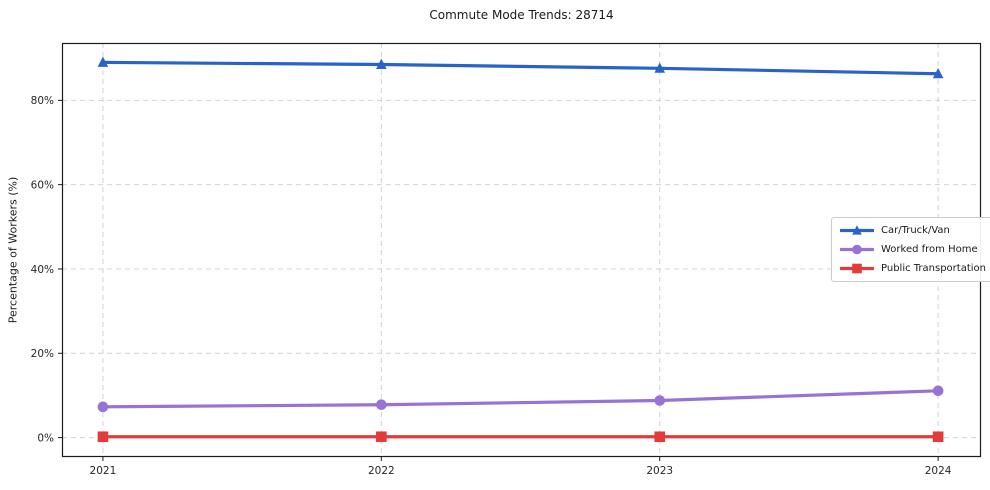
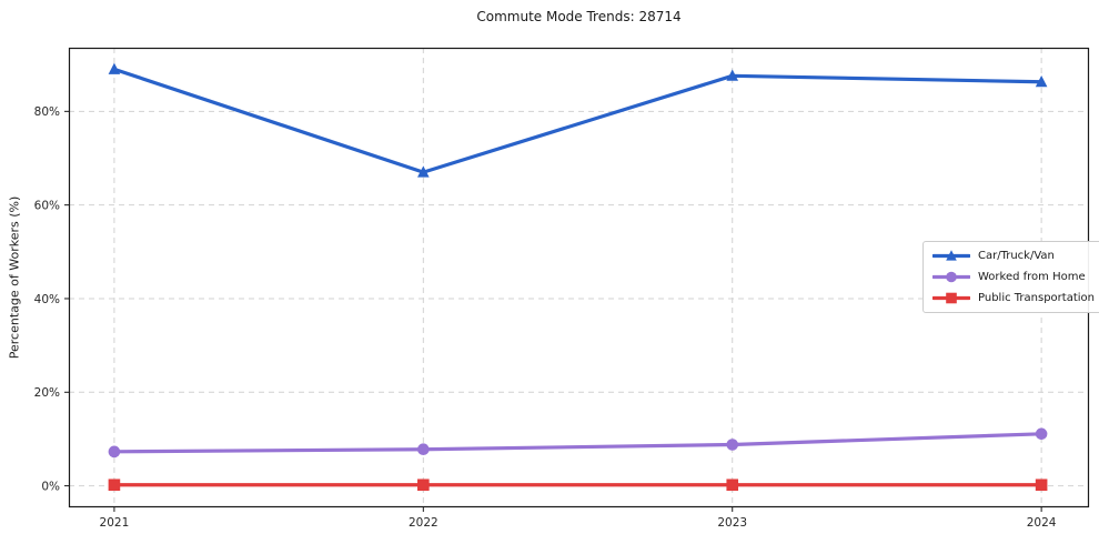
Car/Truck/Van/2022: 88% -> 67%
